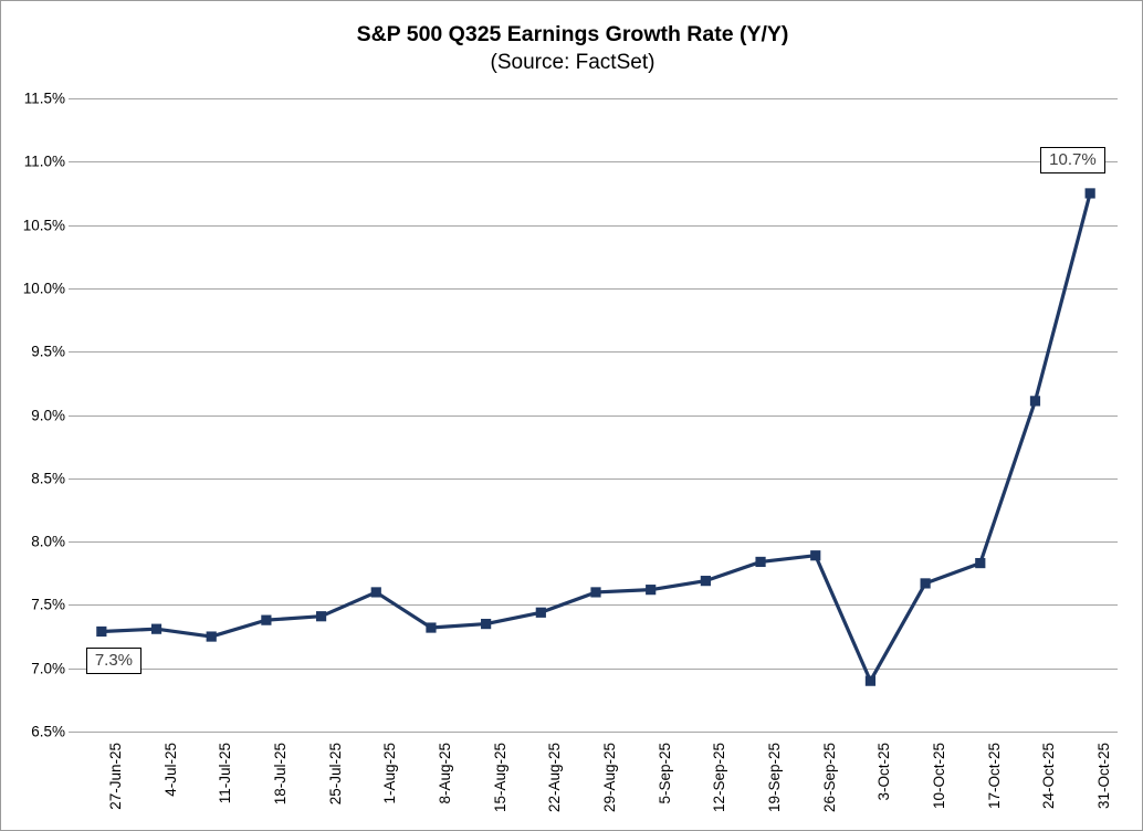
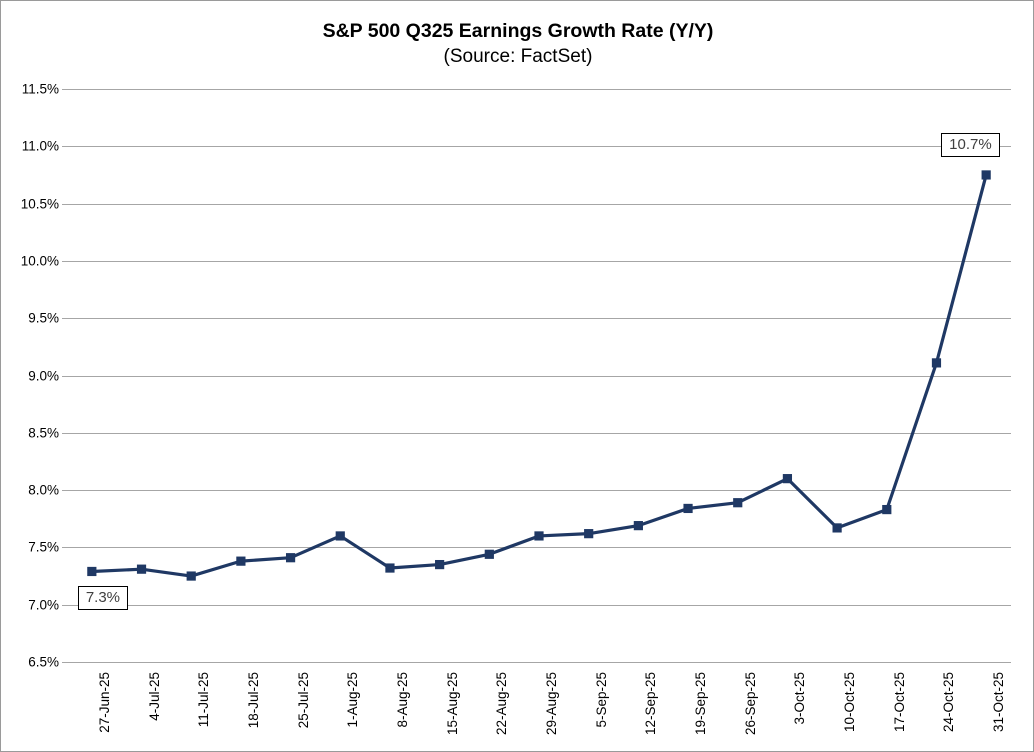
3-Oct-25: 6.90% -> 8.10%
